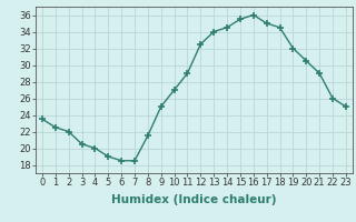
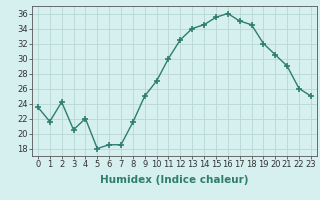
1: 22.5 -> 21.6
2: 22.0 -> 24.2
4: 20.0 -> 22.0
5: 19.0 -> 18.0
11: 29.0 -> 30.0
